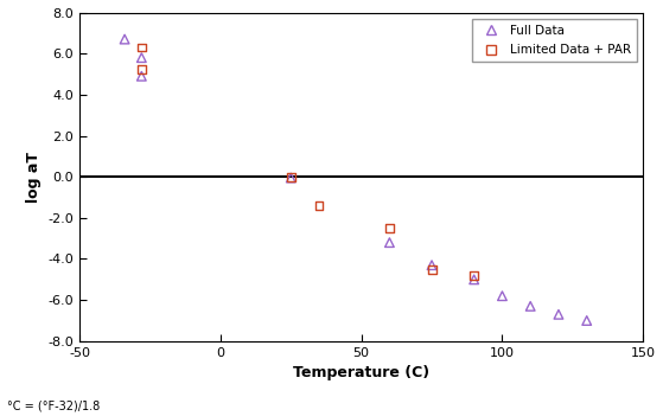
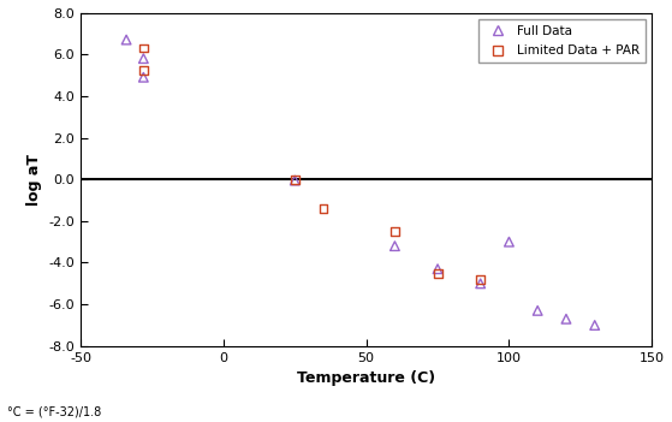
Full Data/100: -5.8 -> -3.0
